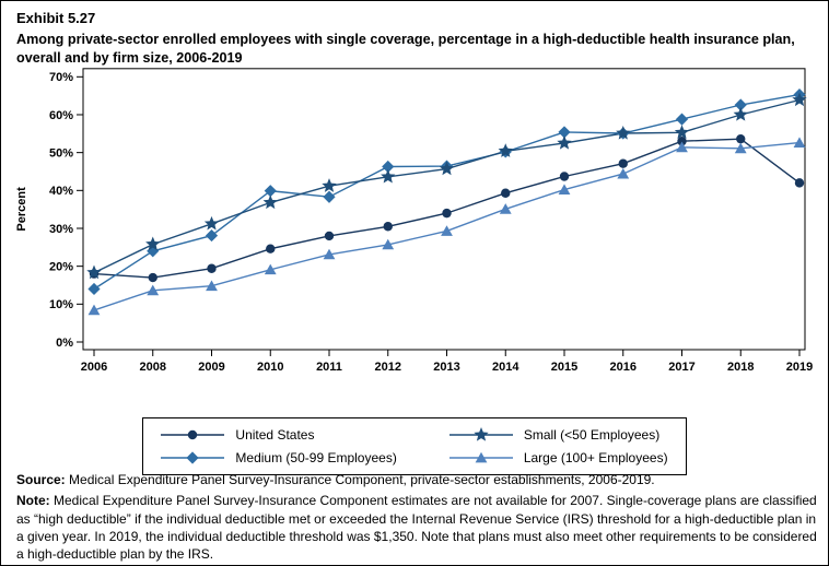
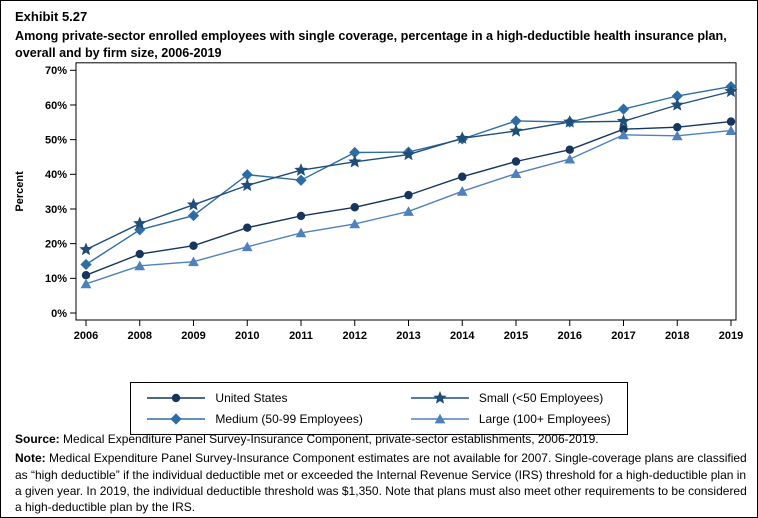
United States/2006: 18% -> 11%
United States/2019: 42% -> 55%
